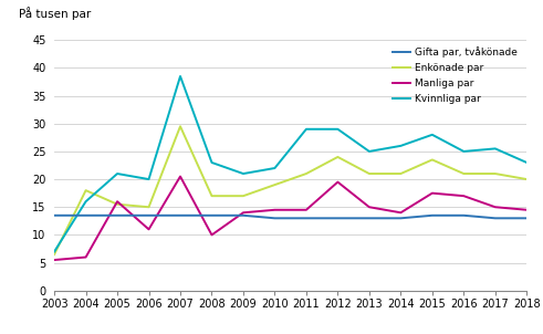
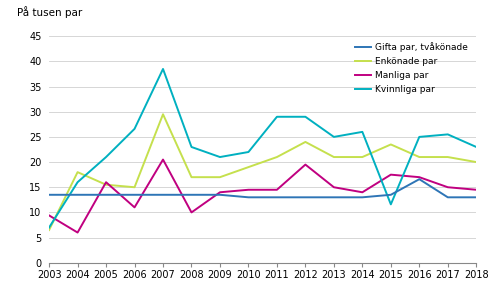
Manliga par/2003: 5.5 -> 9.4
Kvinnliga par/2006: 20.0 -> 26.6
Kvinnliga par/2015: 28.0 -> 11.6
Gifta par, tvåkönade/2016: 13.5 -> 16.6
